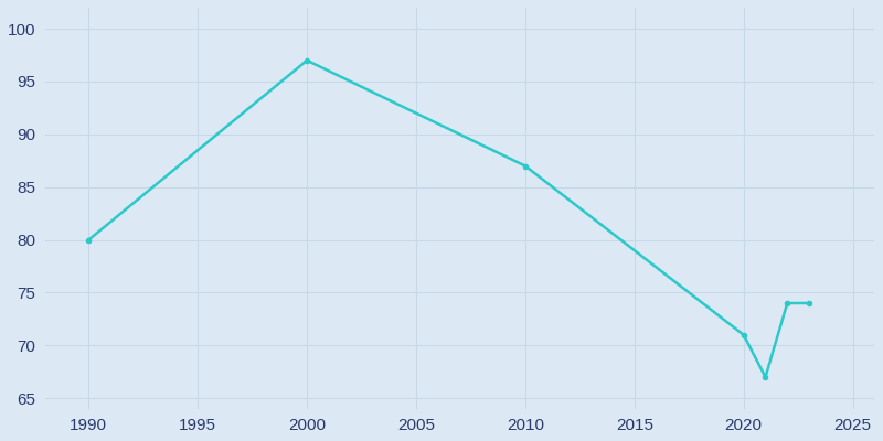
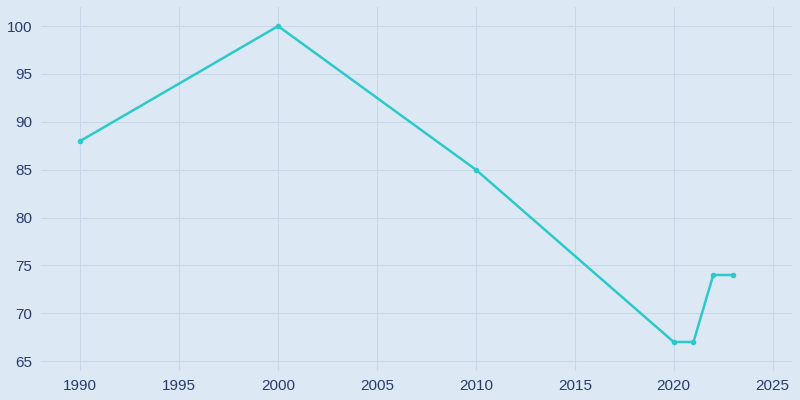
1990: 80 -> 88
2000: 97 -> 100
2010: 87 -> 85
2020: 71 -> 67
